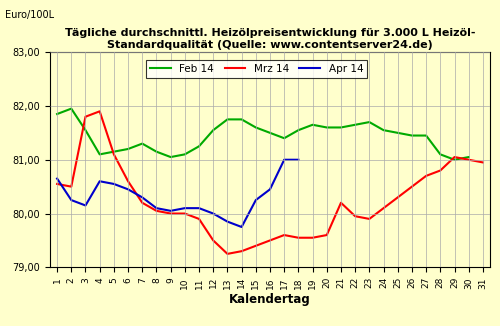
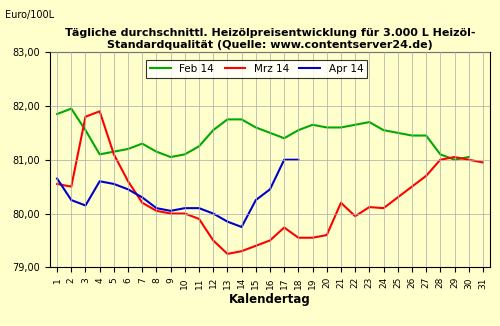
Mrz 14/17: 79,60 -> 79,74
Mrz 14/23: 79,90 -> 80,12
Mrz 14/28: 80,80 -> 81,00
